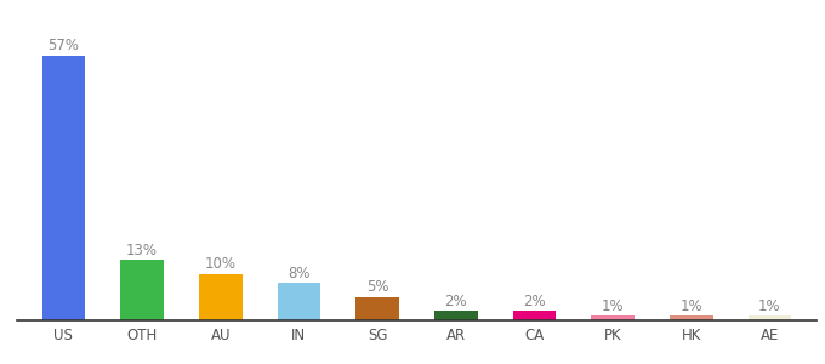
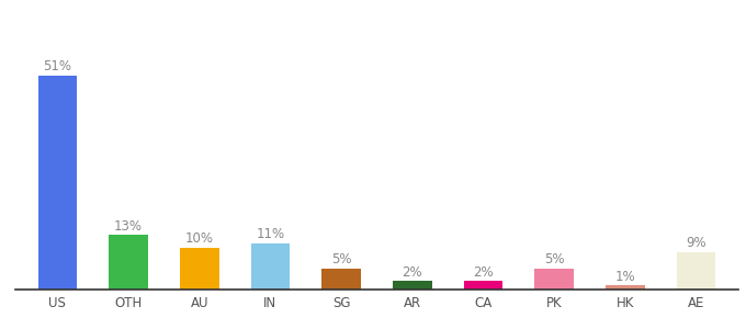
US: 57% -> 51%
IN: 8% -> 11%
PK: 1% -> 5%
AE: 1% -> 9%
